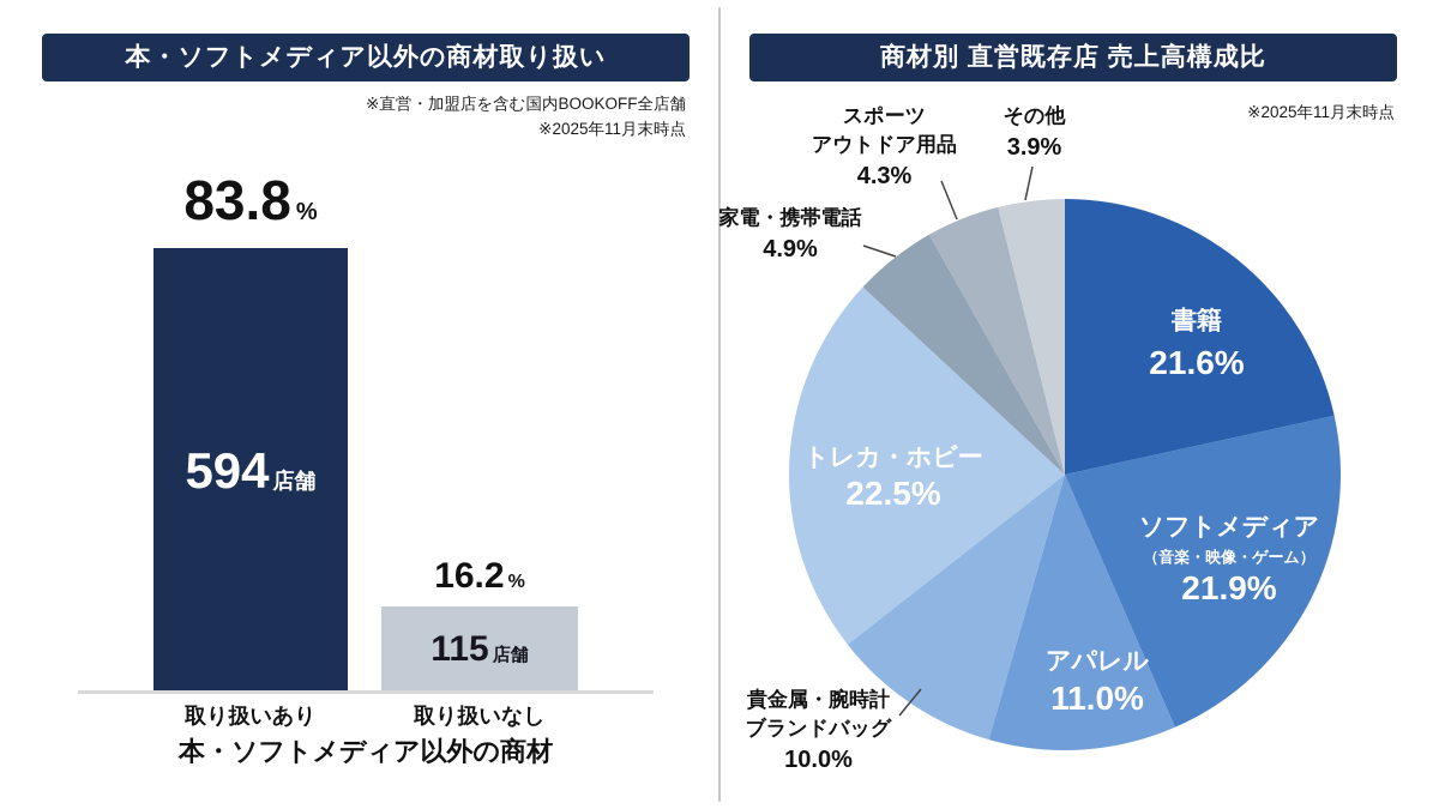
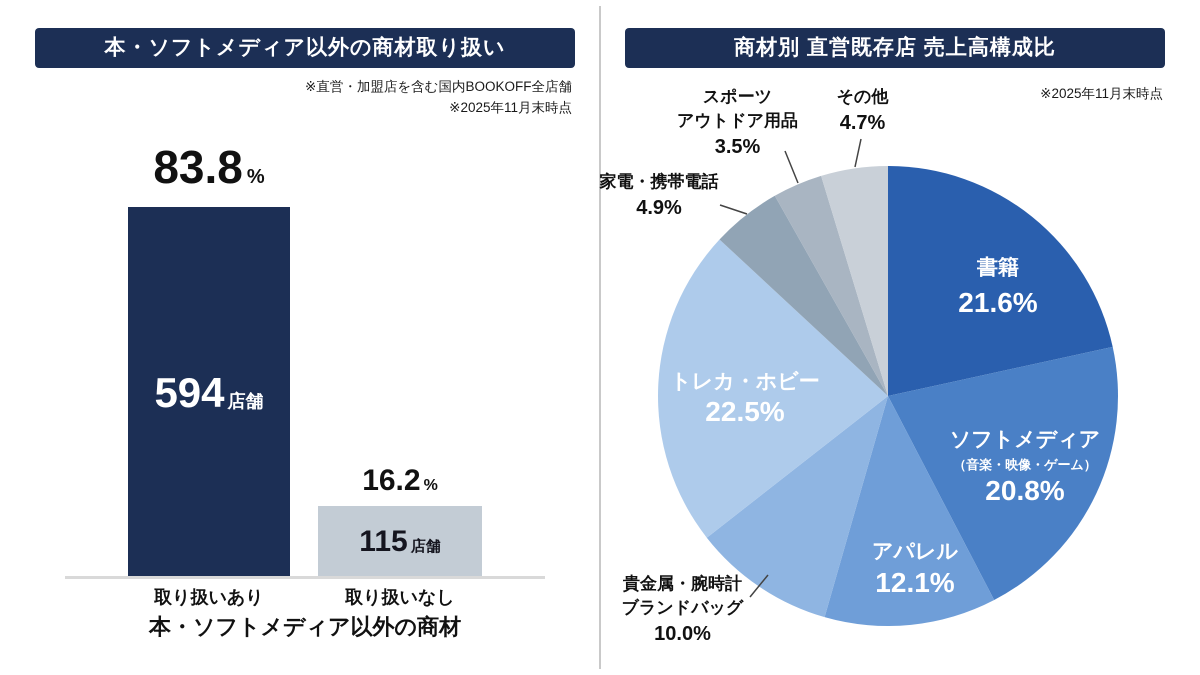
商材別 直営既存店 売上高構成比/ソフトメディア: 21.9% -> 20.8%
商材別 直営既存店 売上高構成比/アパレル: 11.0% -> 12.1%
商材別 直営既存店 売上高構成比/スポーツアウトドア用品: 4.3% -> 3.5%
商材別 直営既存店 売上高構成比/その他: 3.9% -> 4.7%
